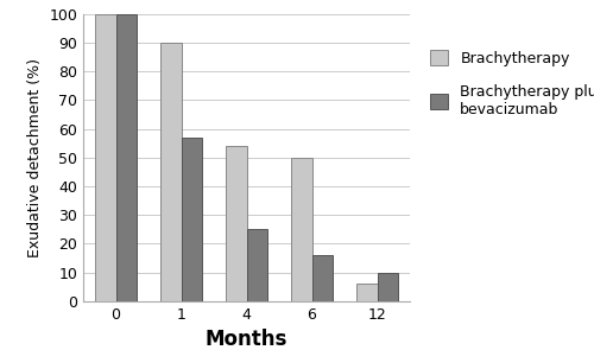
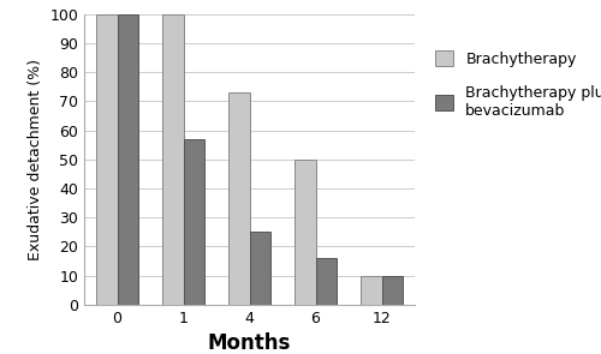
Brachytherapy/1: 90 -> 100
Brachytherapy/4: 54 -> 73
Brachytherapy/12: 6 -> 10
